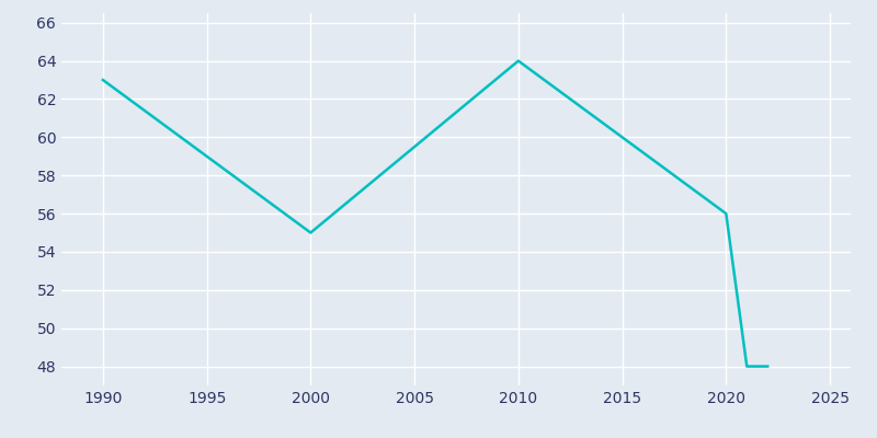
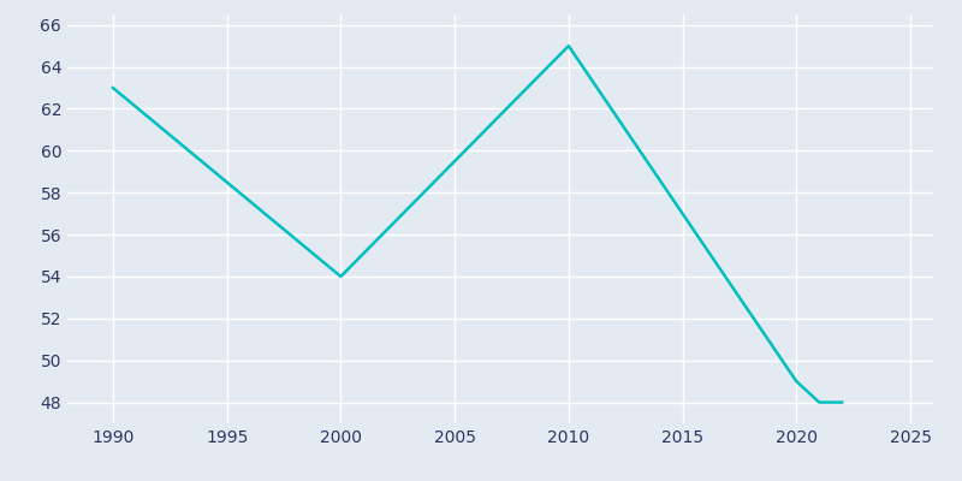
2000: 55 -> 54
2010: 64 -> 65
2020: 56 -> 49
